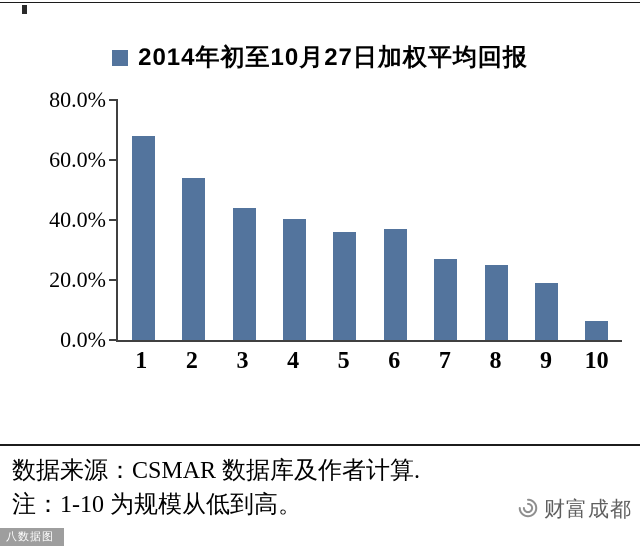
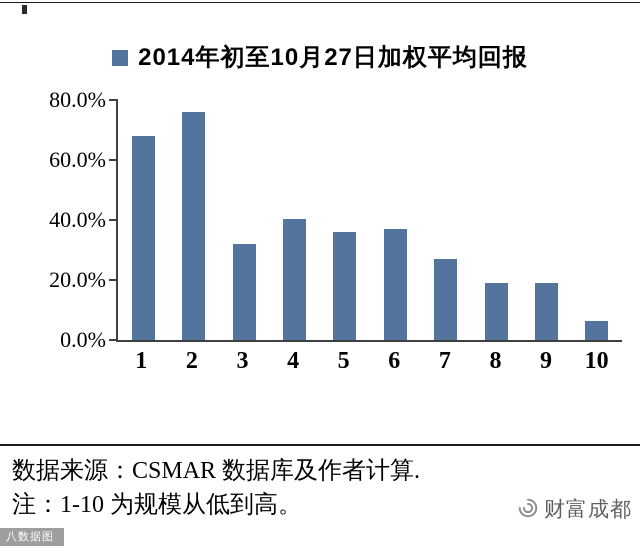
2: 54% -> 76%
3: 44% -> 32%
8: 25% -> 19%
